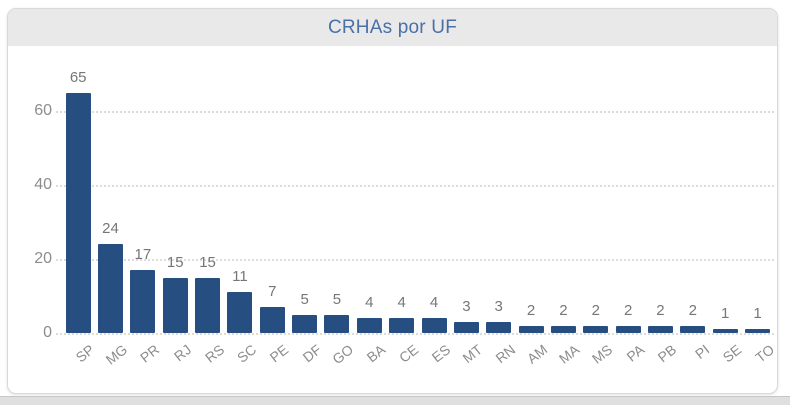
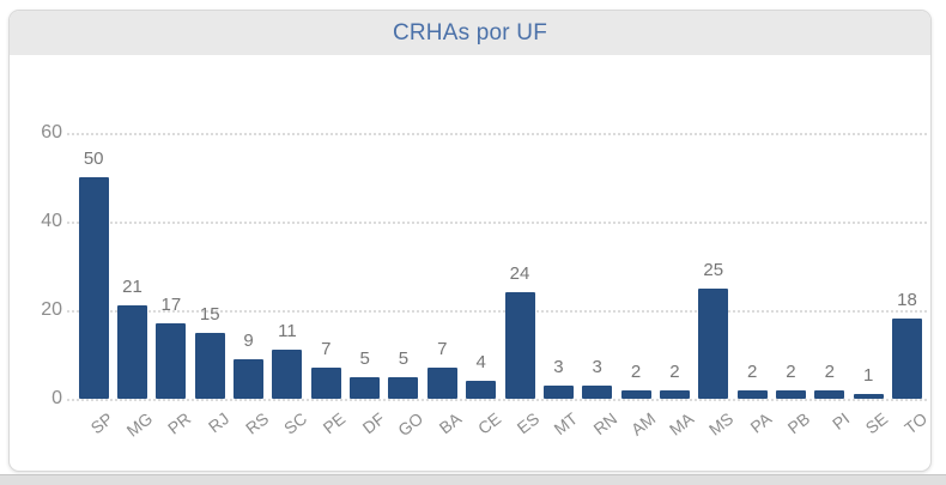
SP: 65 -> 50
MG: 24 -> 21
RS: 15 -> 9
BA: 4 -> 7
ES: 4 -> 24
MS: 2 -> 25
TO: 1 -> 18
